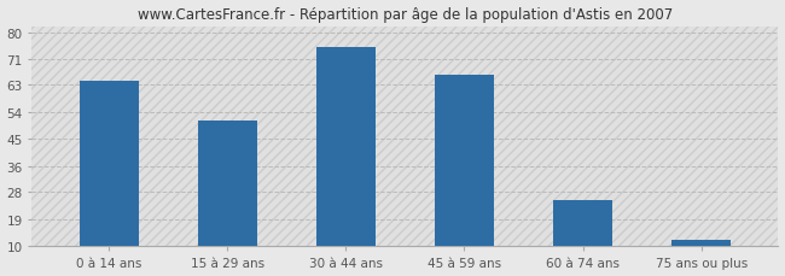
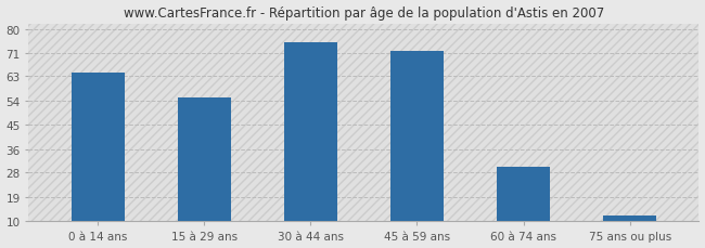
15 à 29 ans: 51 -> 55
45 à 59 ans: 66 -> 72
60 à 74 ans: 25 -> 30
